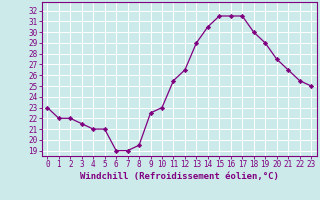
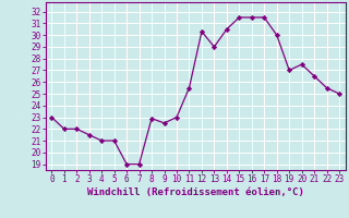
8: 19.5 -> 22.9
12: 26.5 -> 30.3
19: 29.0 -> 27.0
